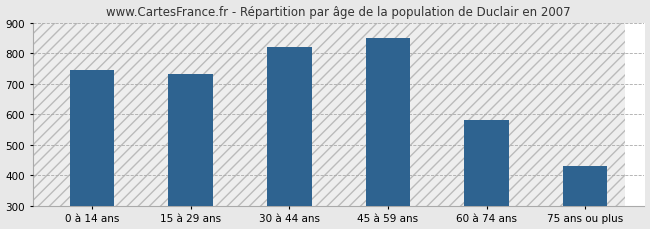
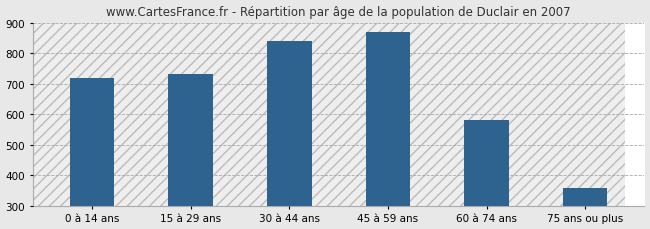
0 à 14 ans: 745 -> 720
30 à 44 ans: 820 -> 841
45 à 59 ans: 850 -> 871
75 ans ou plus: 430 -> 358
